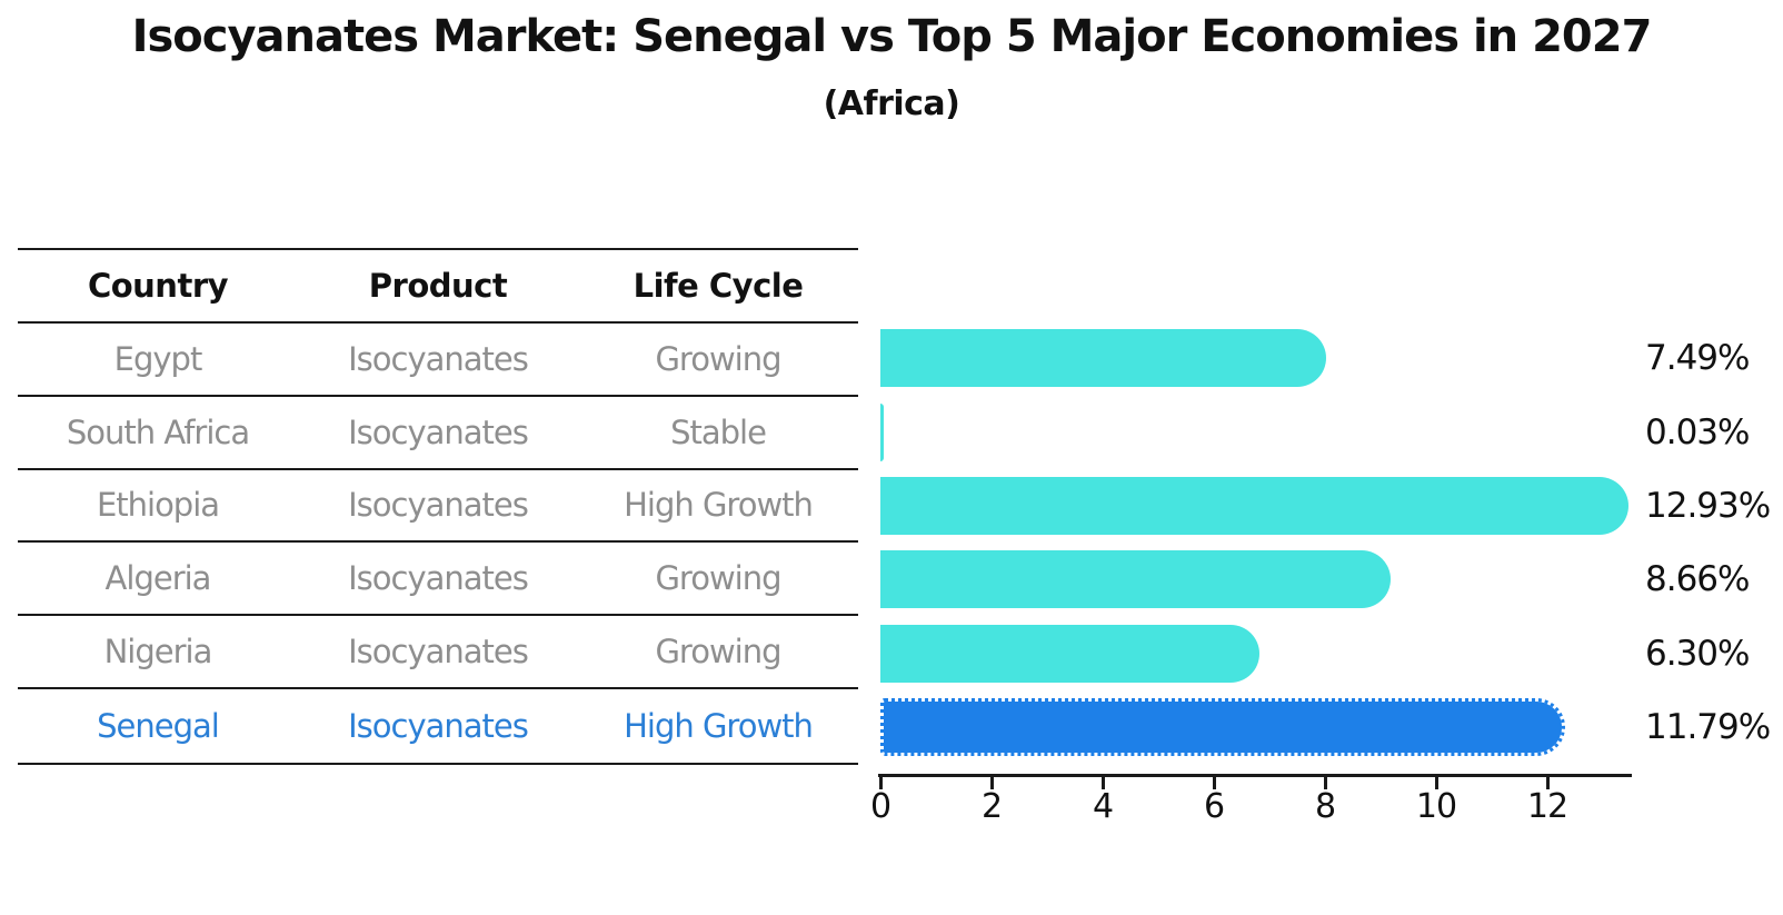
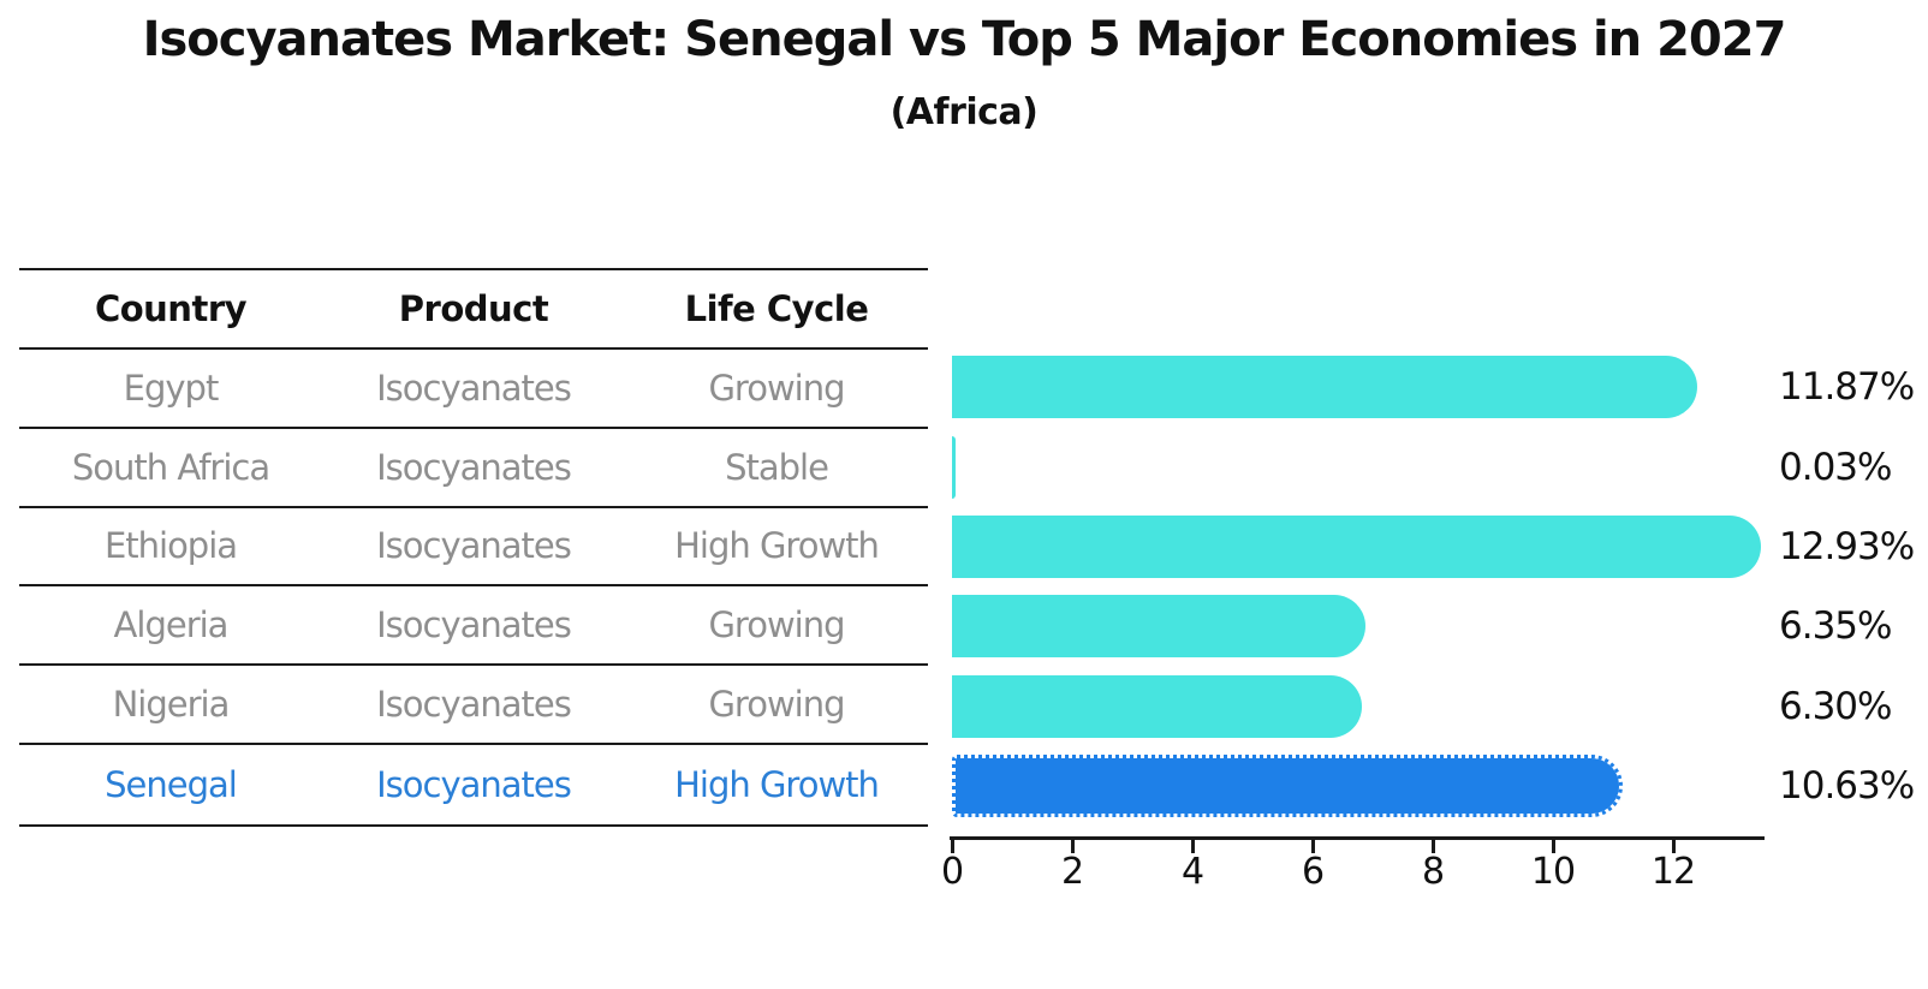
Egypt: 7.49% -> 11.87%
Algeria: 8.66% -> 6.35%
Senegal: 11.79% -> 10.63%
